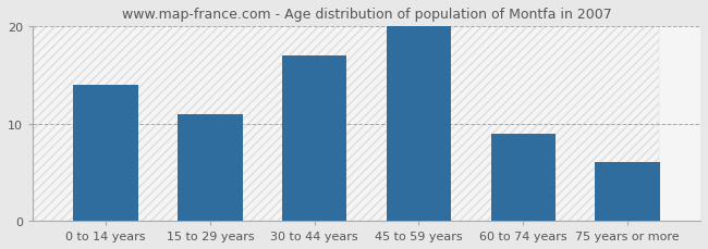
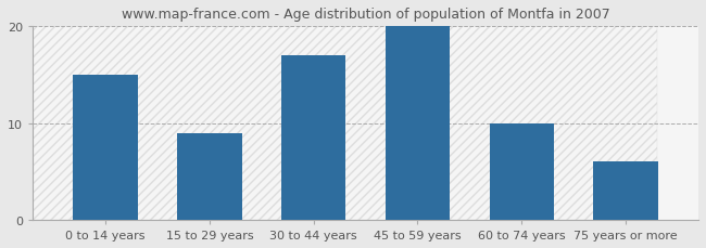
0 to 14 years: 14 -> 15
15 to 29 years: 11 -> 9
60 to 74 years: 9 -> 10
